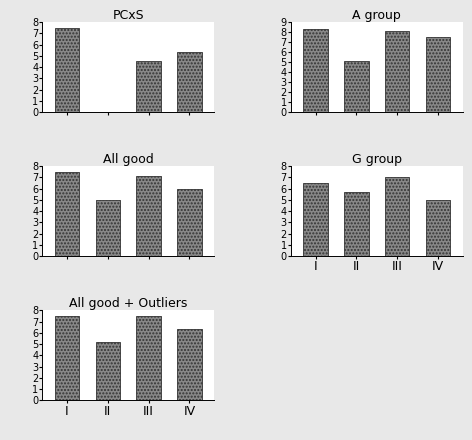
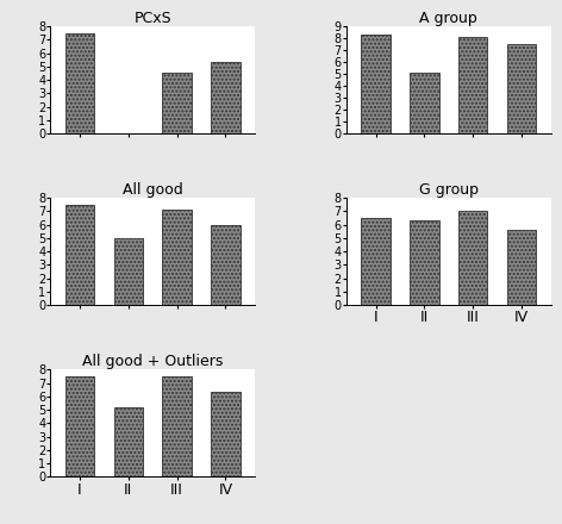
G group/II: 5.7 -> 6.3
G group/IV: 5.0 -> 5.6
